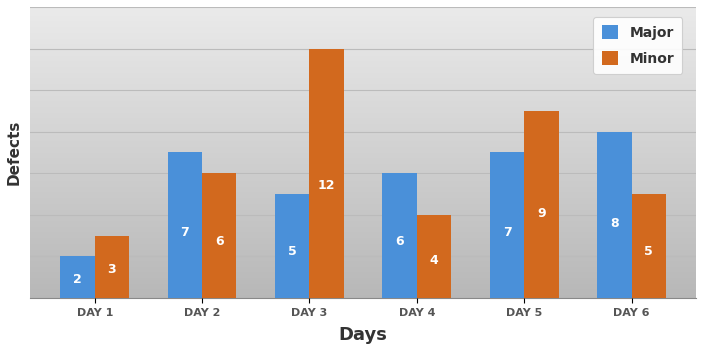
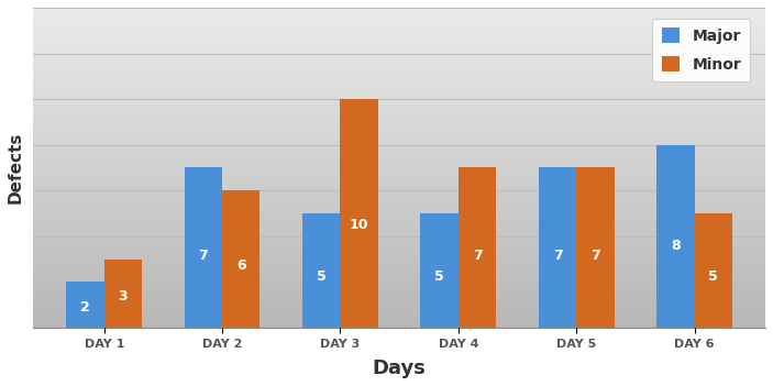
Minor/DAY 3: 12 -> 10
Major/DAY 4: 6 -> 5
Minor/DAY 4: 4 -> 7
Minor/DAY 5: 9 -> 7
